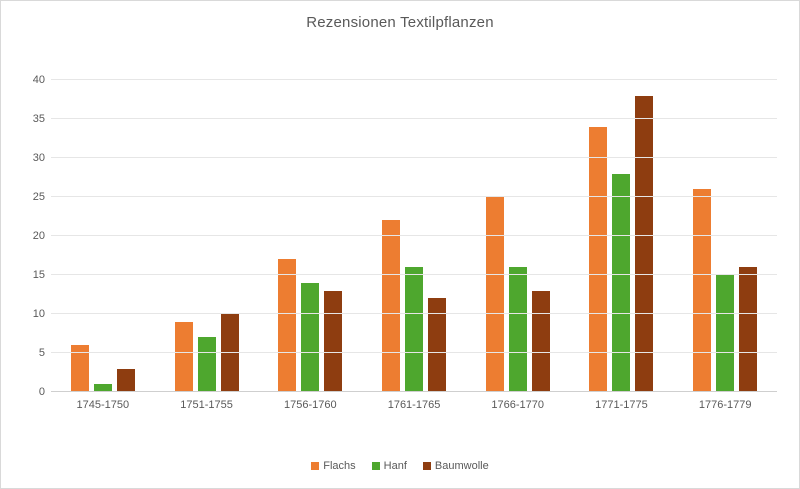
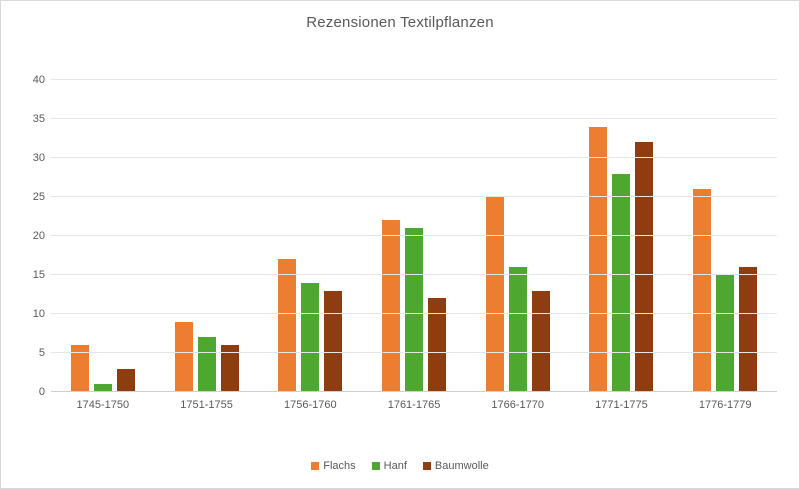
Baumwolle/1751-1755: 10 -> 6
Hanf/1761-1765: 16 -> 21
Baumwolle/1771-1775: 38 -> 32
